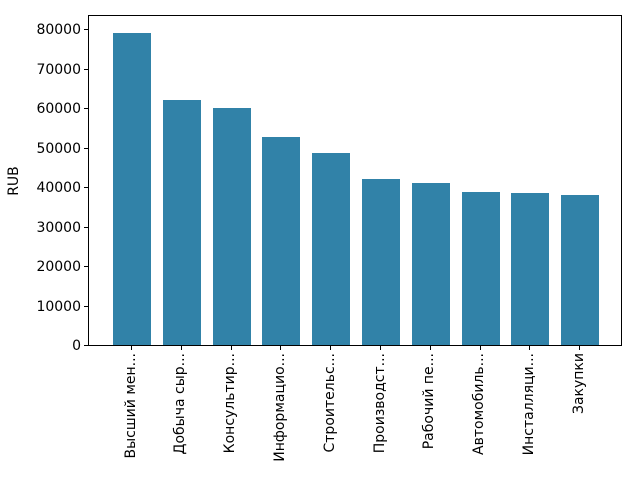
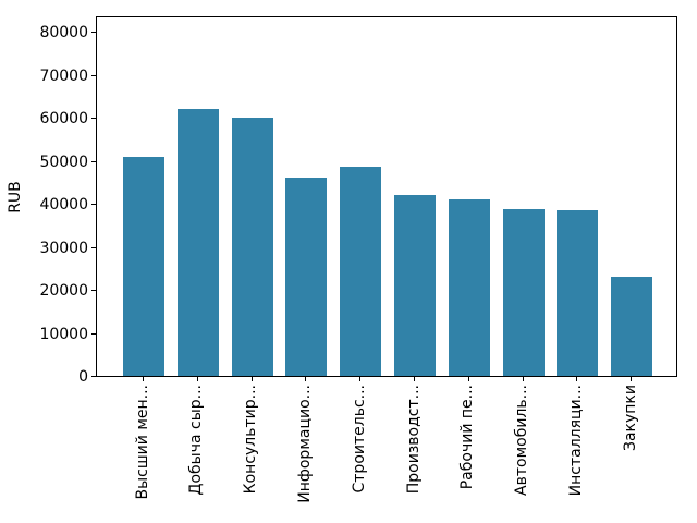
Высший мен...: 79000 -> 51000
Информацио...: 53000 -> 46000
Закупки: 38000 -> 23000
